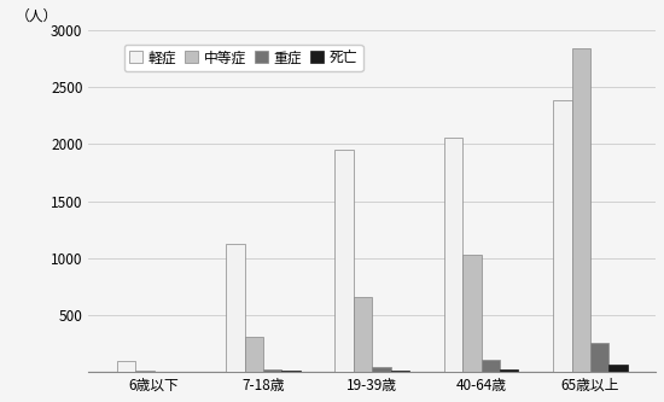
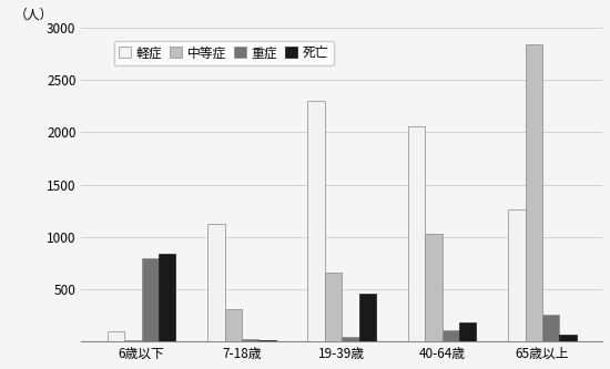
重症/6歳以下: 0 -> 800
死亡/6歳以下: 0 -> 840
軽症/19-39歳: 1950 -> 2300
死亡/19-39歳: 10 -> 460
死亡/40-64歳: 20 -> 180
軽症/65歳以上: 2390 -> 1260
